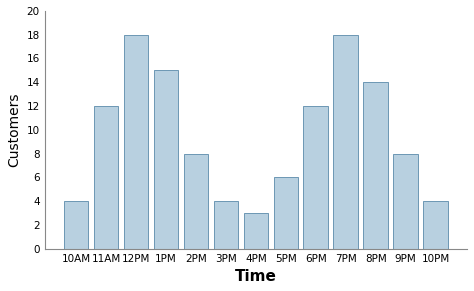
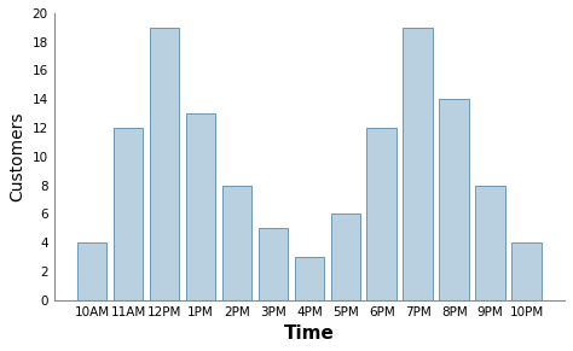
12PM: 18 -> 19
1PM: 15 -> 13
3PM: 4 -> 5
7PM: 18 -> 19
